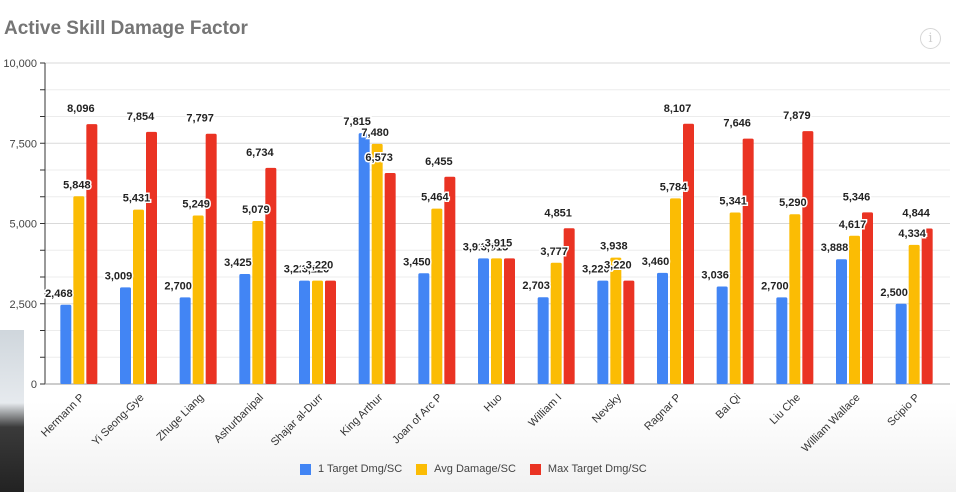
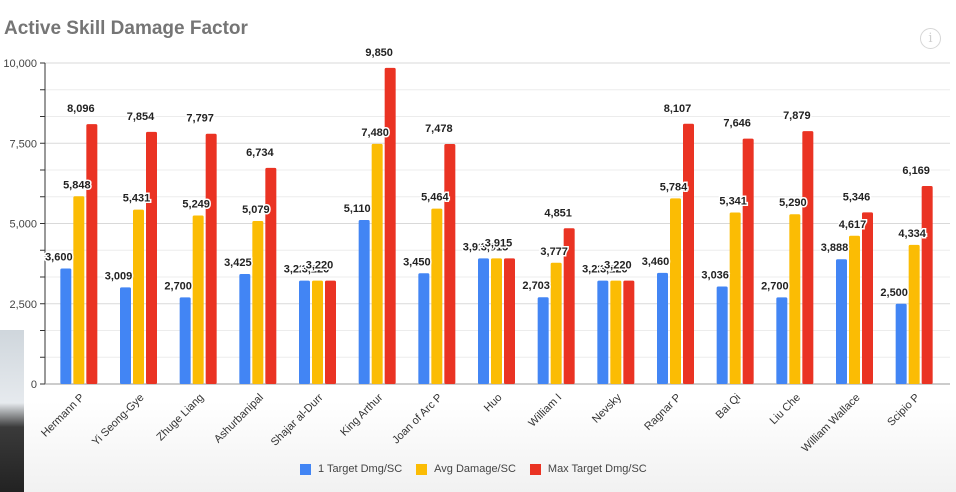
1 Target Dmg/SC/Hermann P: 2,468 -> 3,600
1 Target Dmg/SC/King Arthur: 7,815 -> 5,110
Max Target Dmg/SC/King Arthur: 6,573 -> 9,850
Max Target Dmg/SC/Joan of Arc P: 6,455 -> 7,478
Avg Damage/SC/Nevsky: 3,938 -> 3,220
Max Target Dmg/SC/Scipio P: 4,844 -> 6,169
